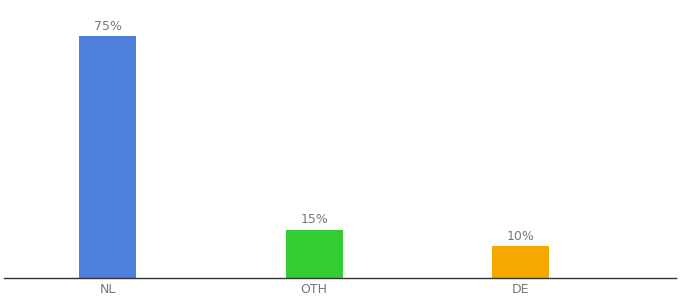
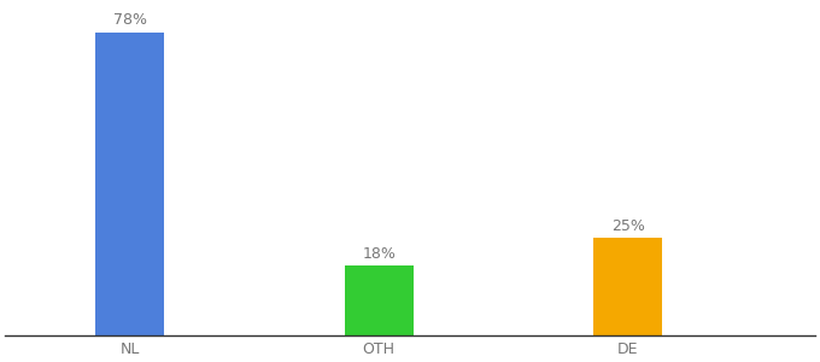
NL: 75% -> 78%
OTH: 15% -> 18%
DE: 10% -> 25%
